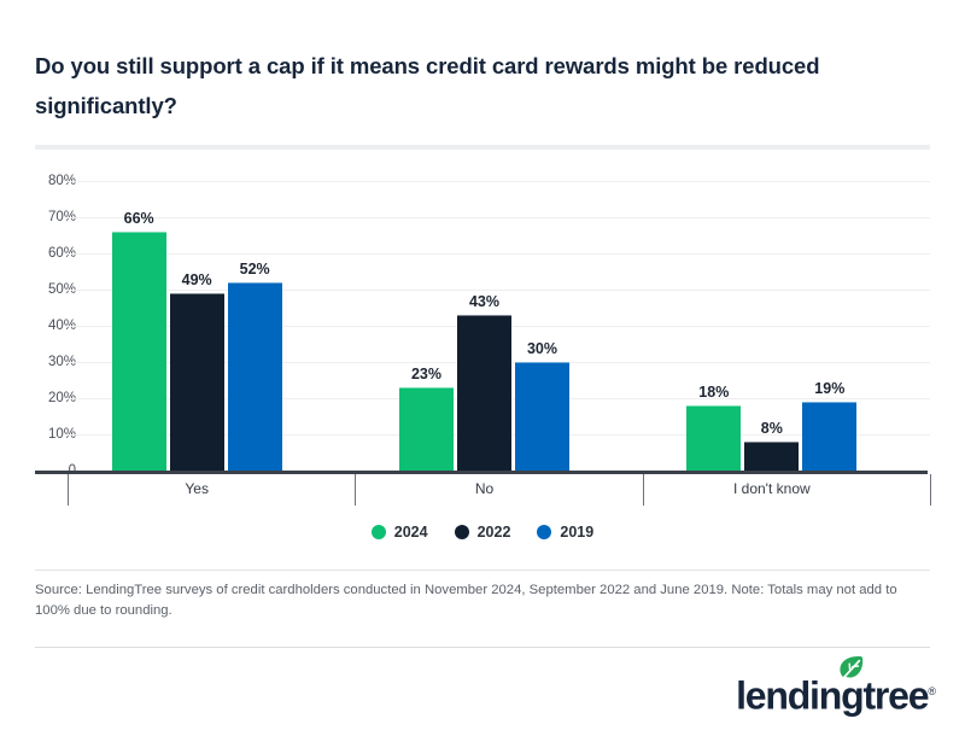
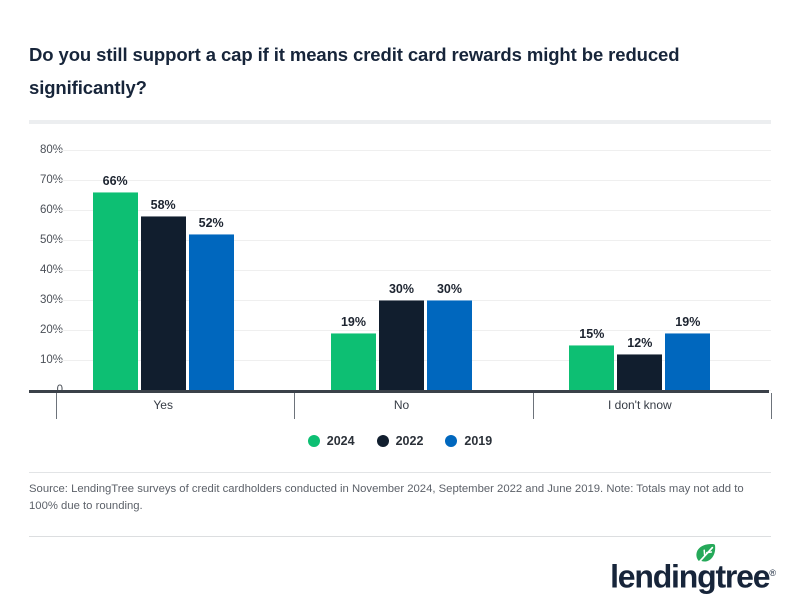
2022/Yes: 49% -> 58%
2024/No: 23% -> 19%
2022/No: 43% -> 30%
2024/I don't know: 18% -> 15%
2022/I don't know: 8% -> 12%
